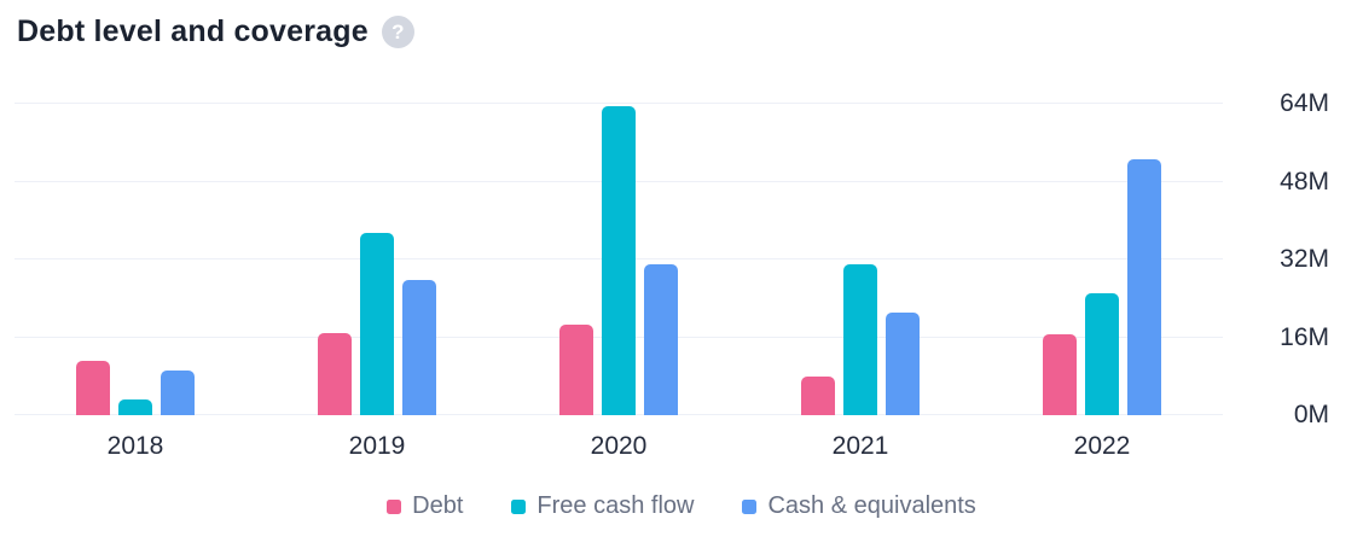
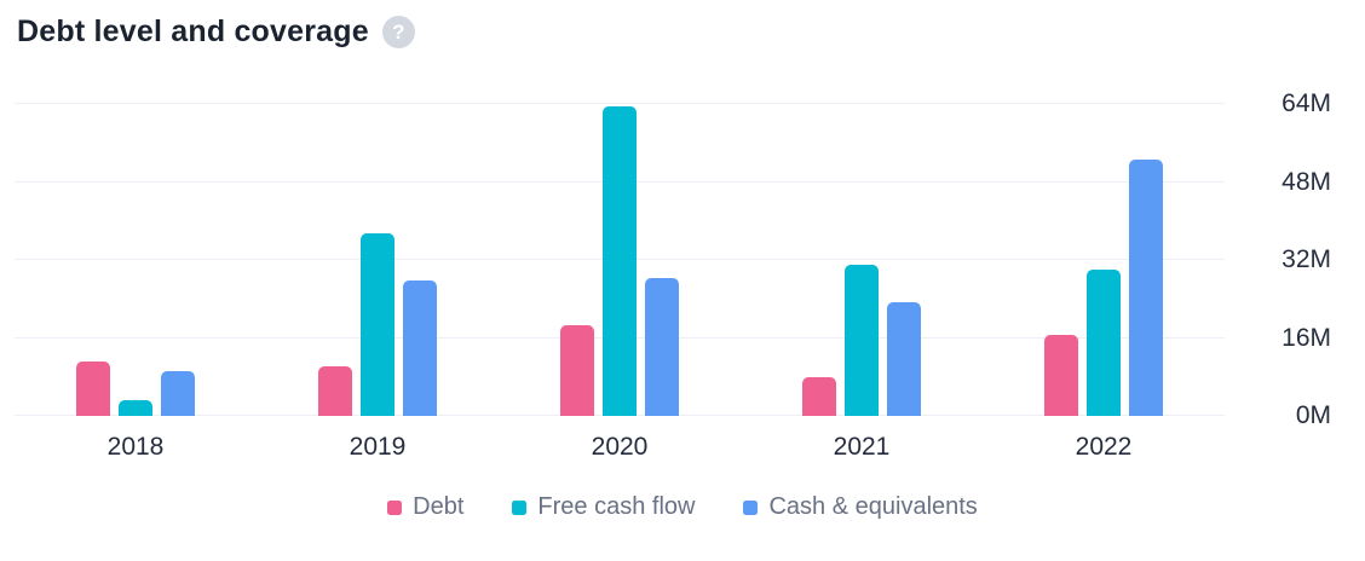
Debt/2019: 17M -> 10M
Cash & equivalents/2020: 31M -> 28M
Cash & equivalents/2021: 21M -> 23M
Free cash flow/2022: 25M -> 30M
